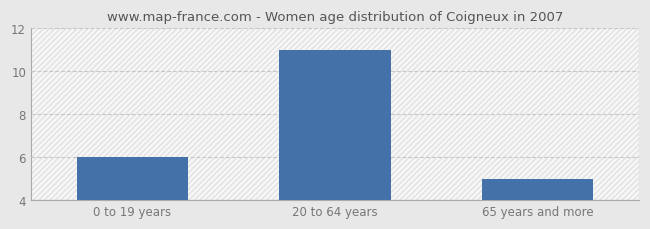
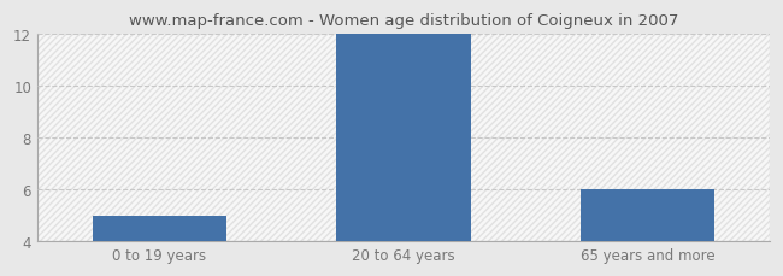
0 to 19 years: 6 -> 5
20 to 64 years: 11 -> 12
65 years and more: 5 -> 6
